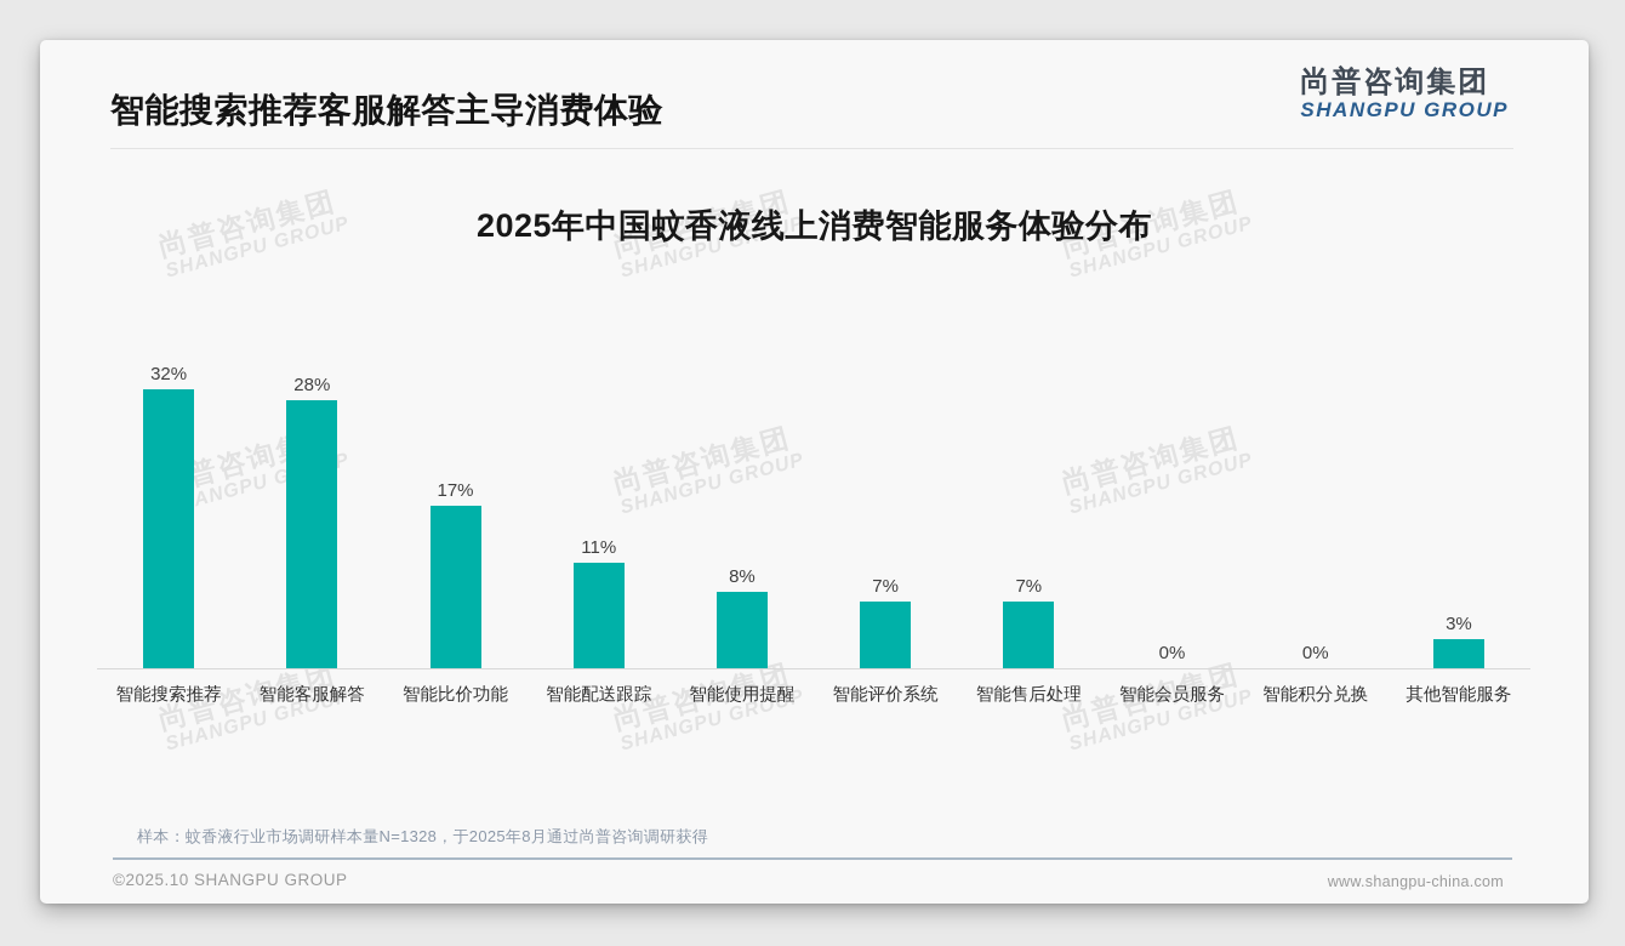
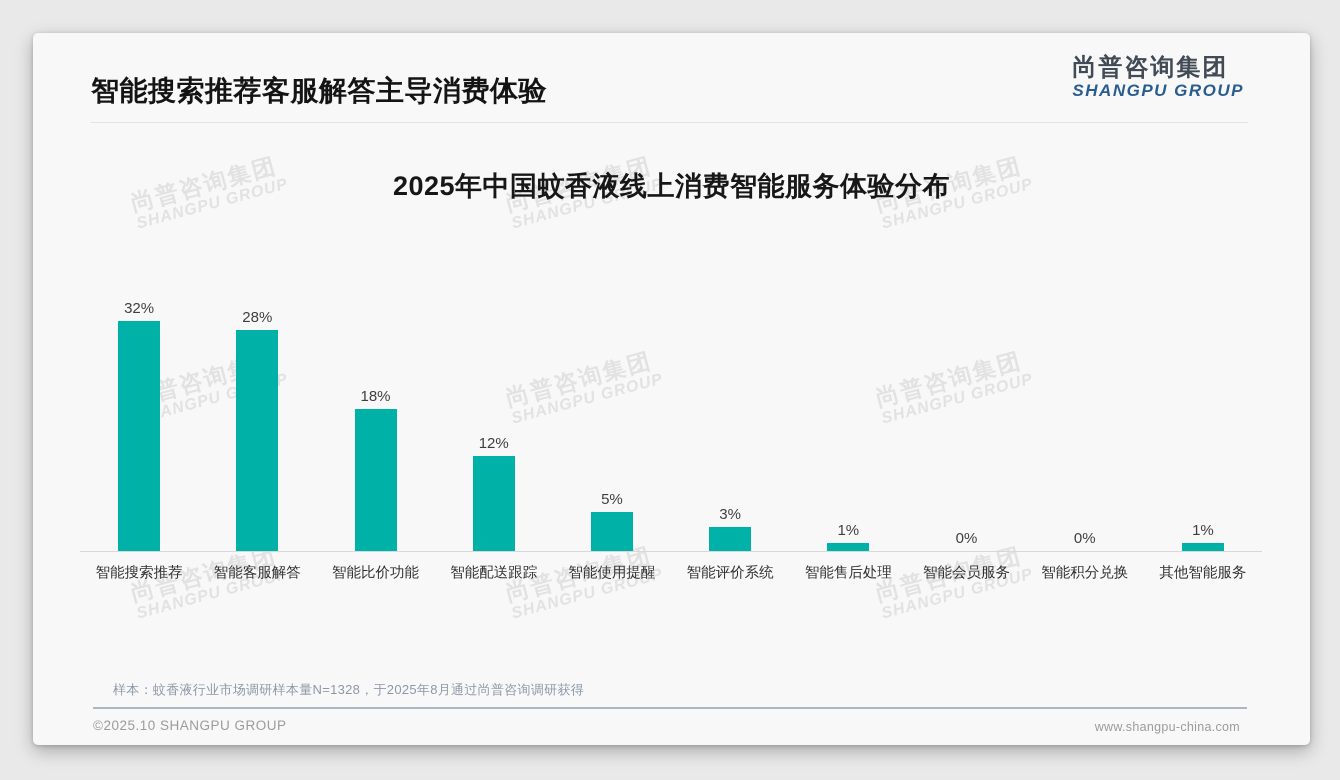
智能比价功能: 17% -> 18%
智能配送跟踪: 11% -> 12%
智能使用提醒: 8% -> 5%
智能评价系统: 7% -> 3%
智能售后处理: 7% -> 1%
其他智能服务: 3% -> 1%
